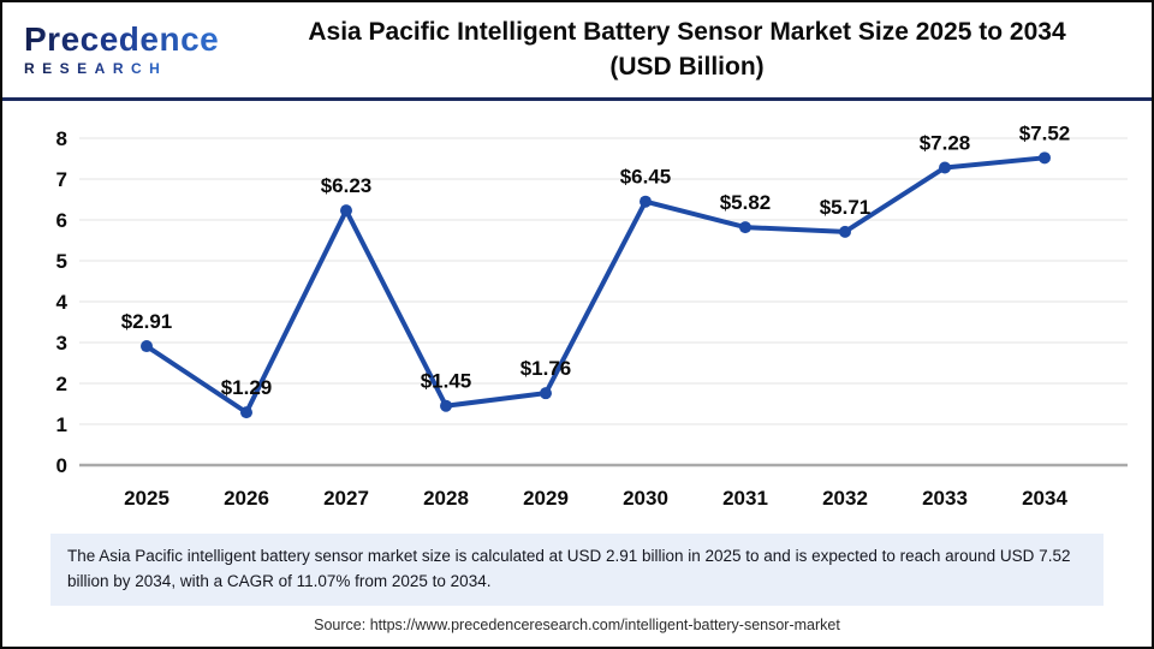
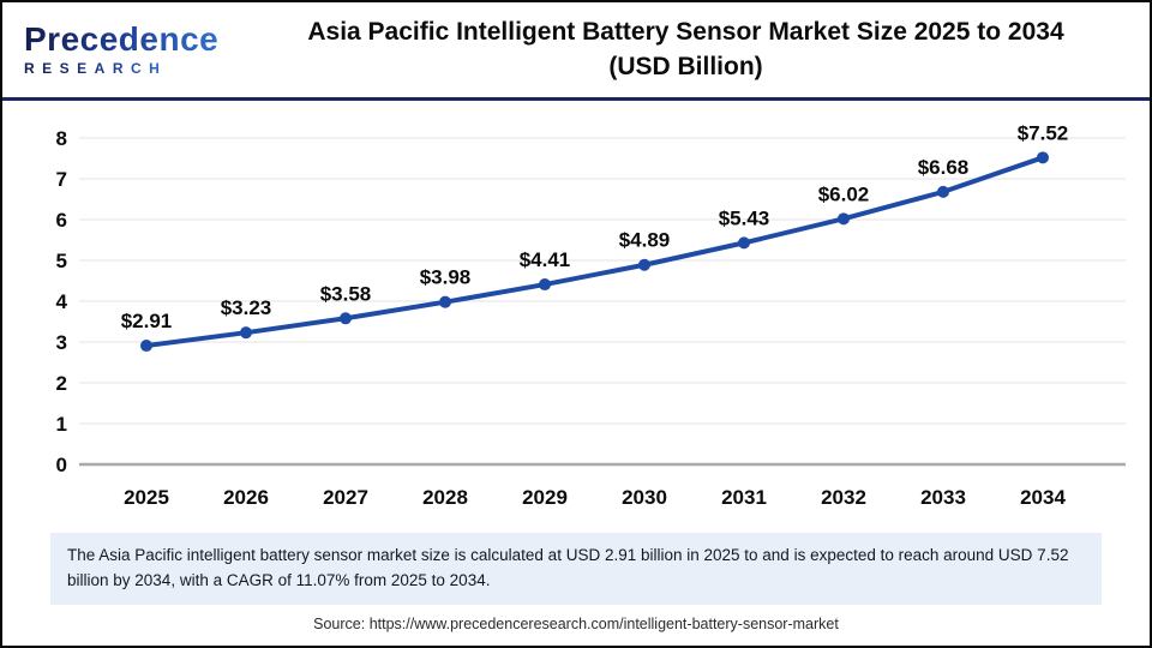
2026: $1.29 -> $3.23
2027: $6.23 -> $3.58
2028: $1.45 -> $3.98
2029: $1.76 -> $4.41
2030: $6.45 -> $4.89
2031: $5.82 -> $5.43
2032: $5.71 -> $6.02
2033: $7.28 -> $6.68
